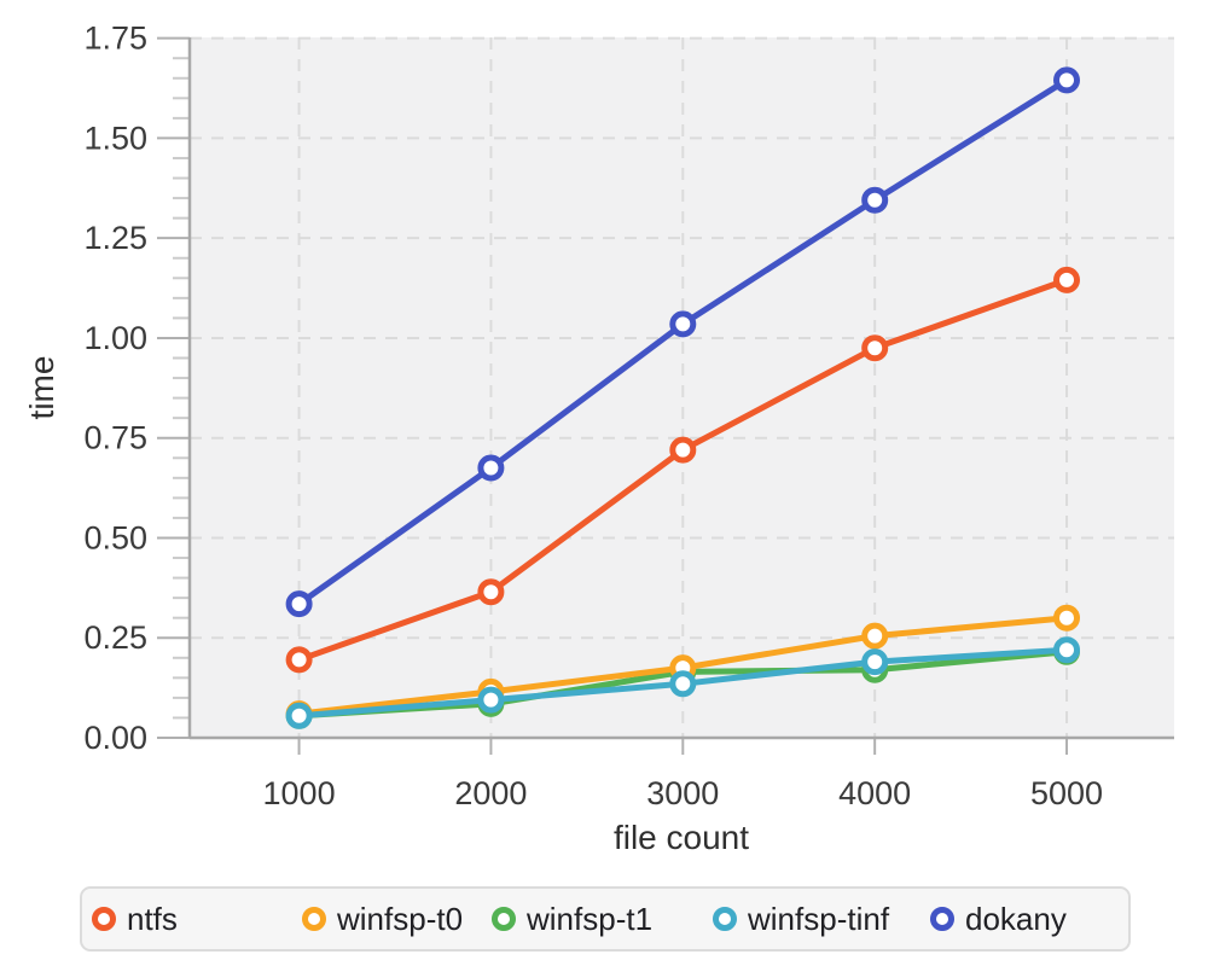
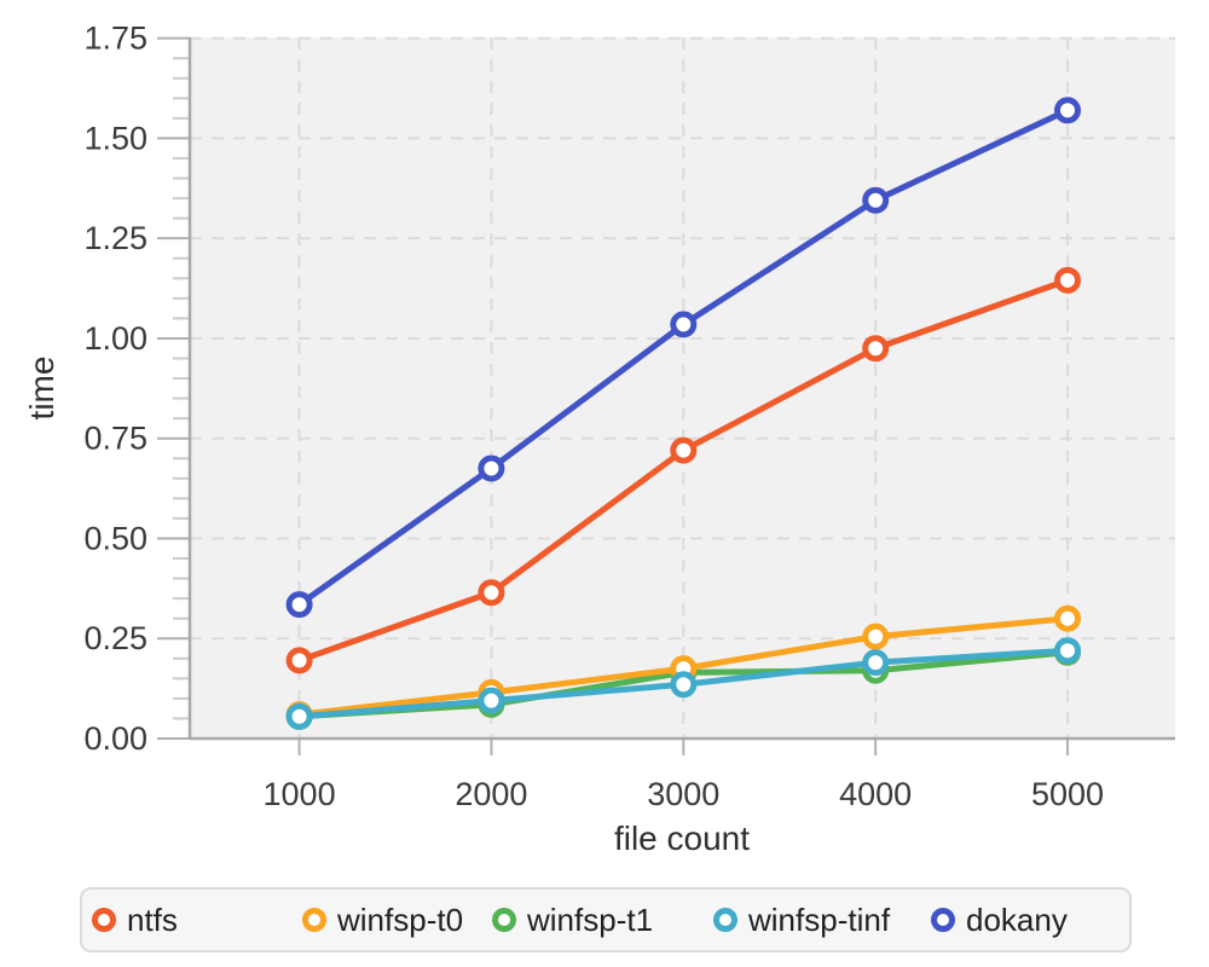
dokany/5000: 1.65 -> 1.57
